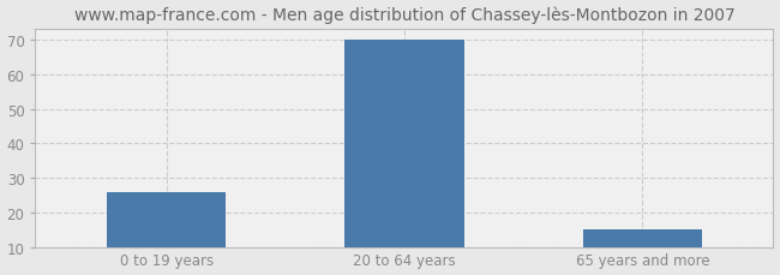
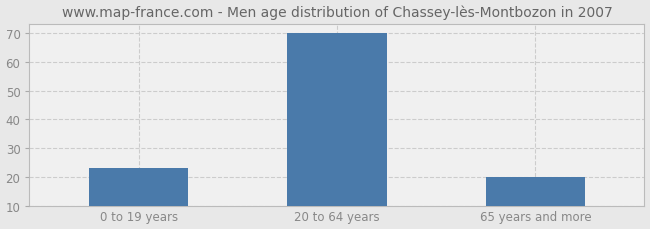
0 to 19 years: 26 -> 23
65 years and more: 15 -> 20
